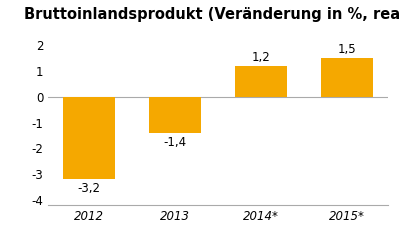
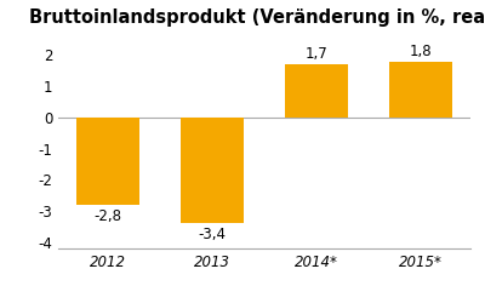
2012: -3,2 -> -2,8
2013: -1,4 -> -3,4
2014*: 1,2 -> 1,7
2015*: 1,5 -> 1,8
